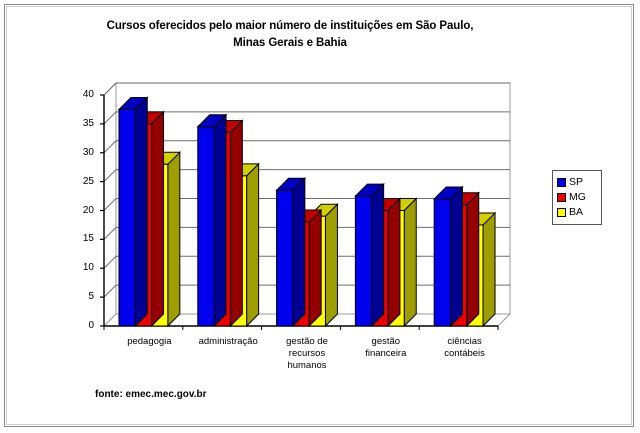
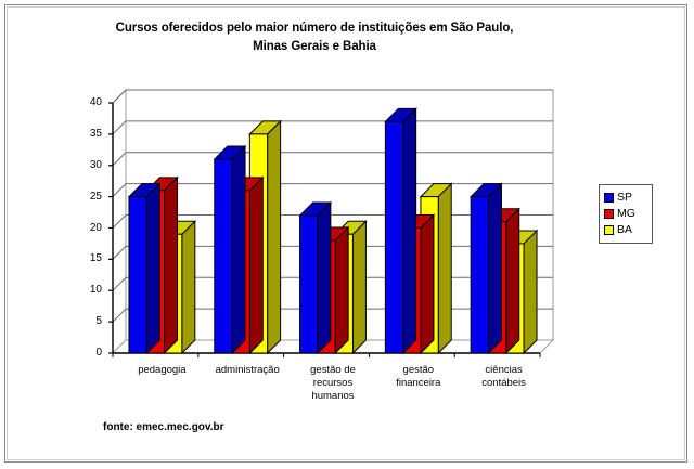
SP/pedagogia: 38 -> 25
MG/pedagogia: 35 -> 26
BA/pedagogia: 28 -> 19
SP/administração: 34 -> 31
MG/administração: 34 -> 26
BA/administração: 26 -> 35
SP/gestão de recursos humanos: 24 -> 22
SP/gestão financeira: 22 -> 37
BA/gestão financeira: 20 -> 25
SP/ciências contábeis: 22 -> 25
